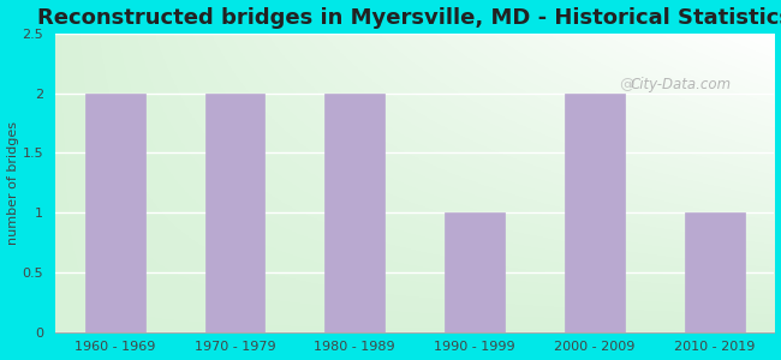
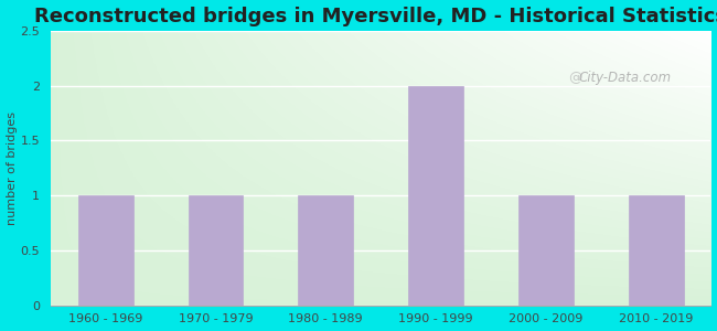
1960 - 1969: 2 -> 1
1970 - 1979: 2 -> 1
1980 - 1989: 2 -> 1
1990 - 1999: 1 -> 2
2000 - 2009: 2 -> 1
